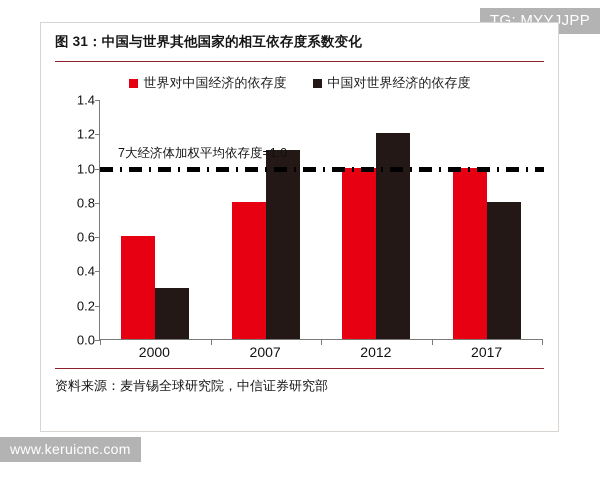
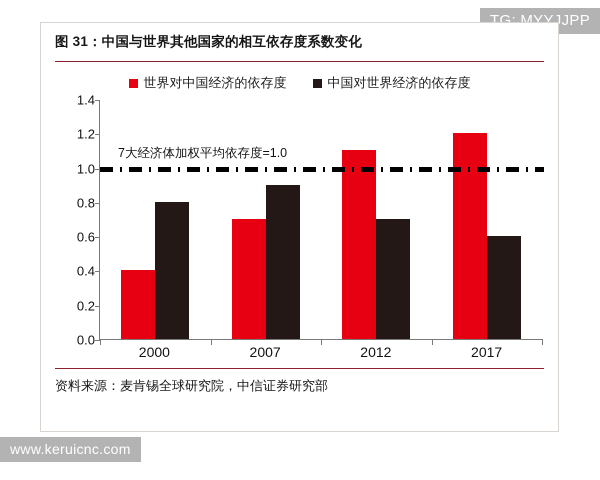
世界对中国经济的依存度/2000: 0.6 -> 0.4
中国对世界经济的依存度/2000: 0.3 -> 0.8
世界对中国经济的依存度/2007: 0.8 -> 0.7
中国对世界经济的依存度/2007: 1.1 -> 0.9
世界对中国经济的依存度/2012: 1.0 -> 1.1
中国对世界经济的依存度/2012: 1.2 -> 0.7
世界对中国经济的依存度/2017: 1.0 -> 1.2
中国对世界经济的依存度/2017: 0.8 -> 0.6
